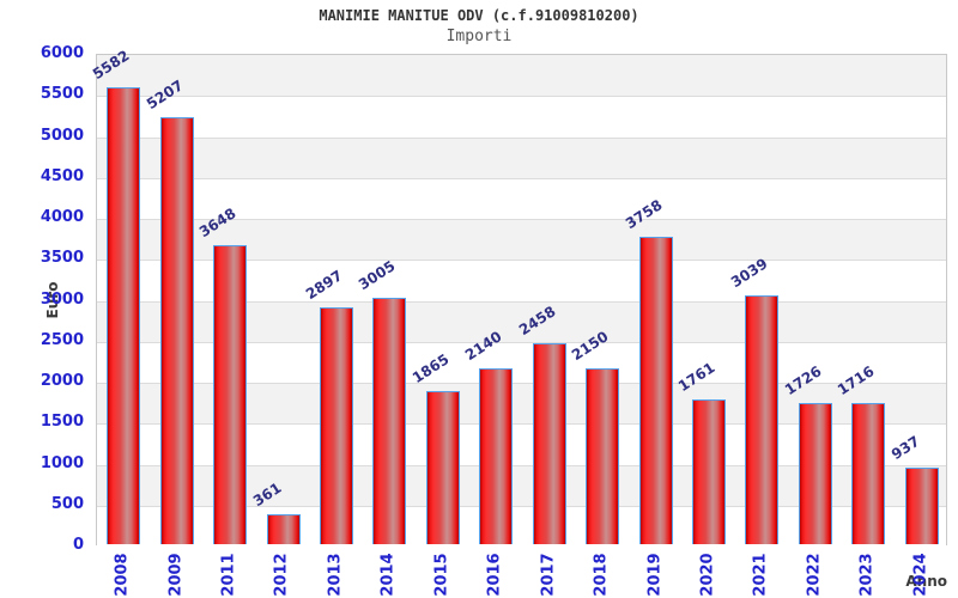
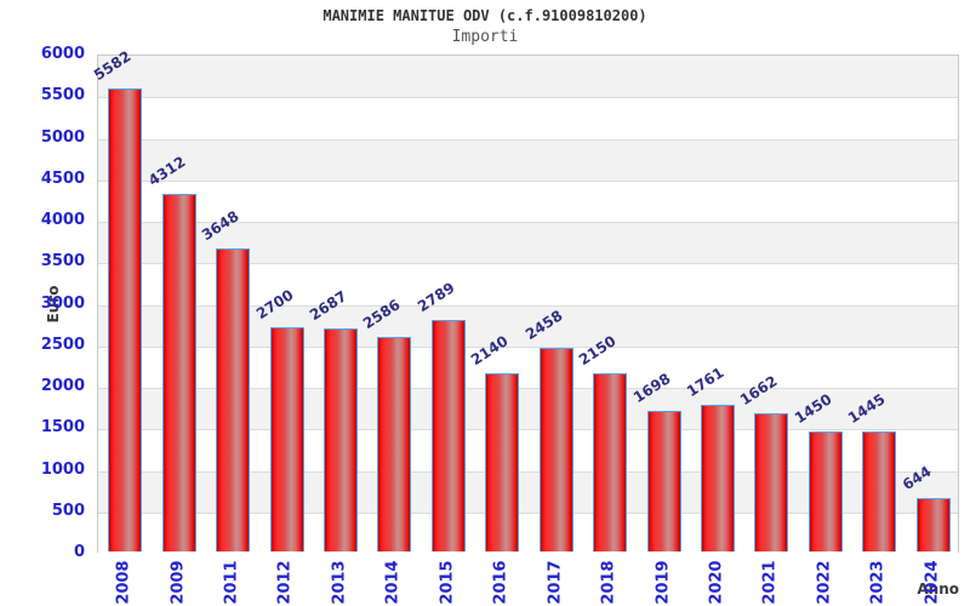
2009: 5207 -> 4312
2012: 361 -> 2700
2013: 2897 -> 2687
2014: 3005 -> 2586
2015: 1865 -> 2789
2019: 3758 -> 1698
2021: 3039 -> 1662
2022: 1726 -> 1450
2023: 1716 -> 1445
2024: 937 -> 644
